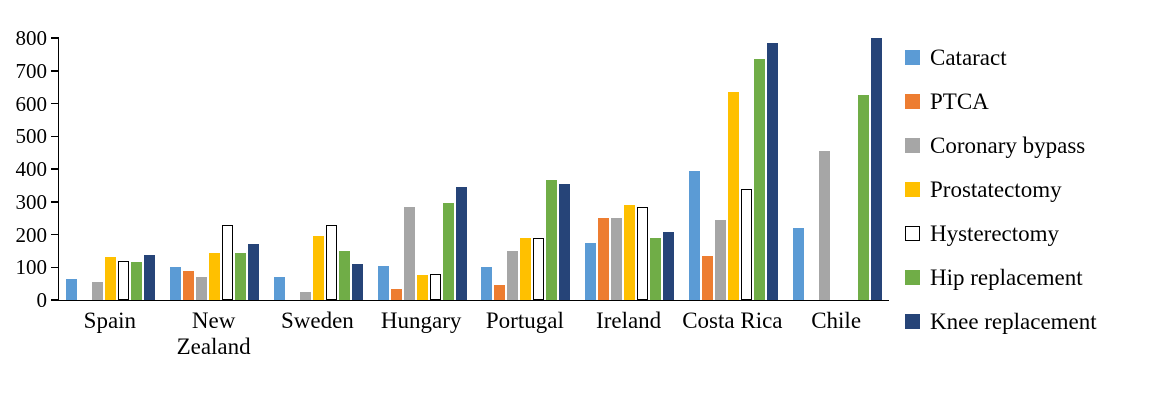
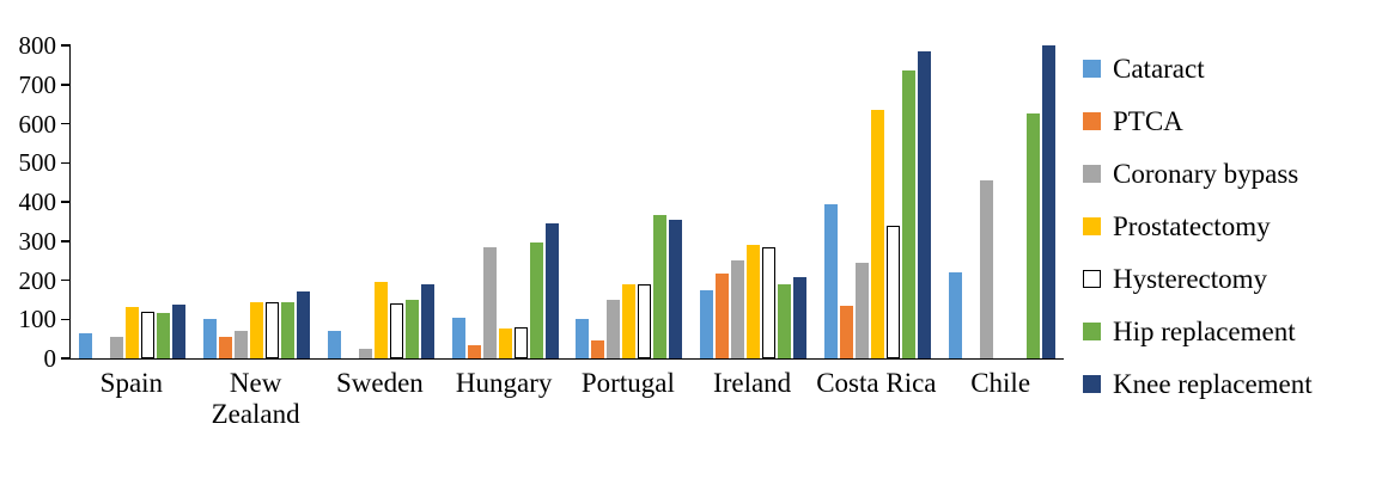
PTCA/New Zealand: 90 -> 60
Hysterectomy/New Zealand: 230 -> 140
Hysterectomy/Sweden: 230 -> 140
Knee replacement/Sweden: 110 -> 190
PTCA/Ireland: 250 -> 220
